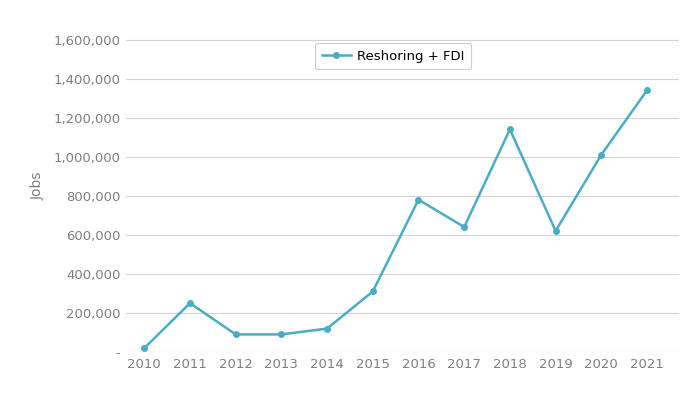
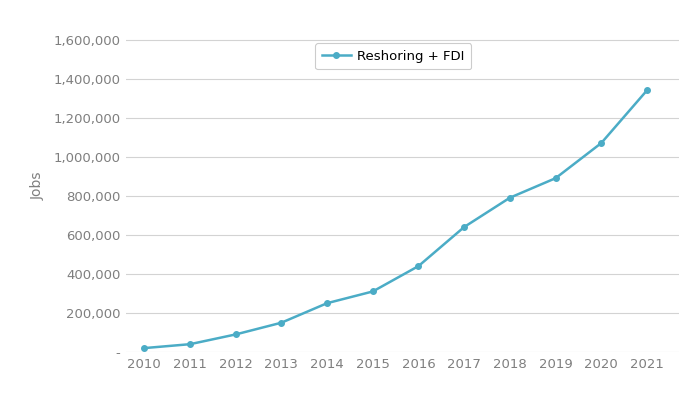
2011: 250,000 -> 40,000
2013: 90,000 -> 150,000
2014: 120,000 -> 250,000
2016: 780,000 -> 440,000
2018: 1,140,000 -> 790,000
2019: 620,000 -> 890,000
2020: 1,010,000 -> 1,070,000
